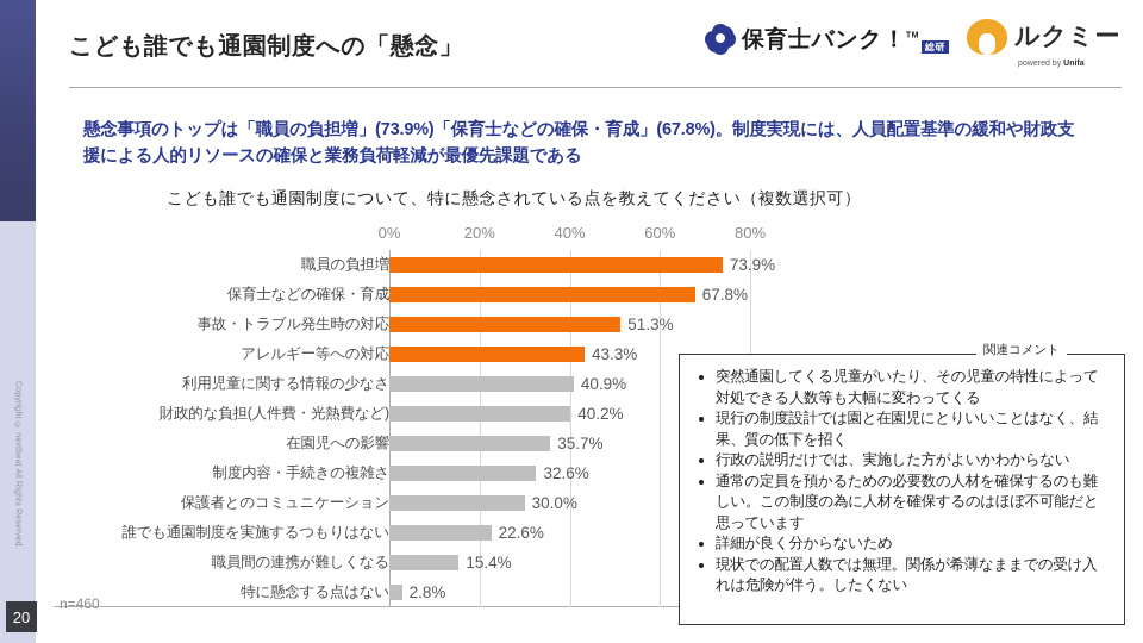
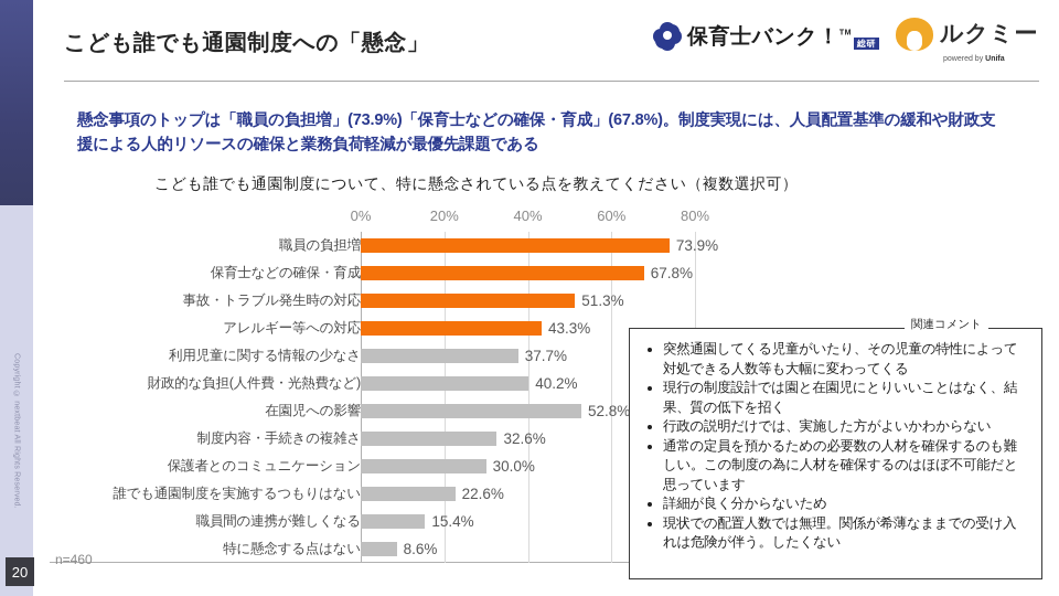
利用児童に関する情報の少なさ: 40.9% -> 37.7%
在園児への影響: 35.7% -> 52.8%
特に懸念する点はない: 2.8% -> 8.6%
